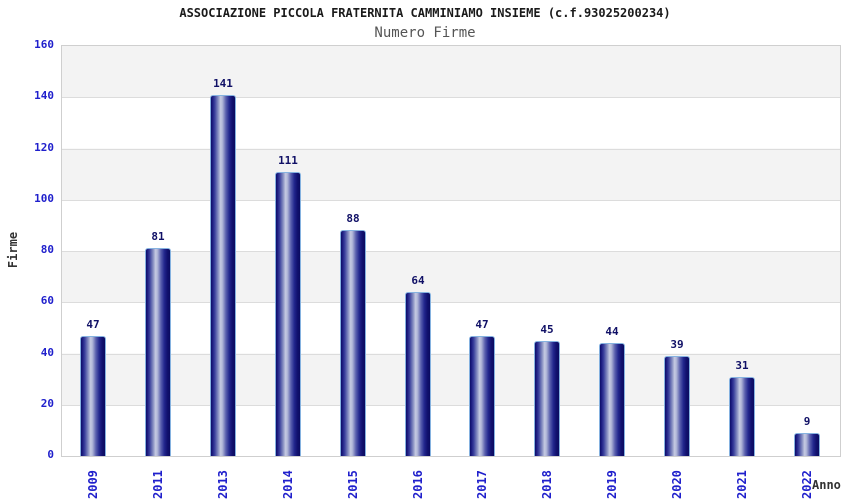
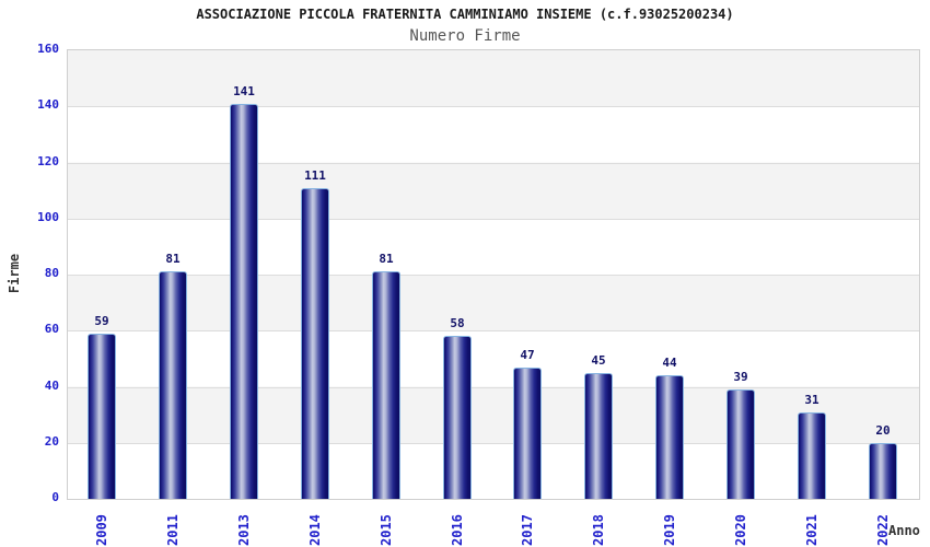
2009: 47 -> 59
2015: 88 -> 81
2016: 64 -> 58
2022: 9 -> 20
